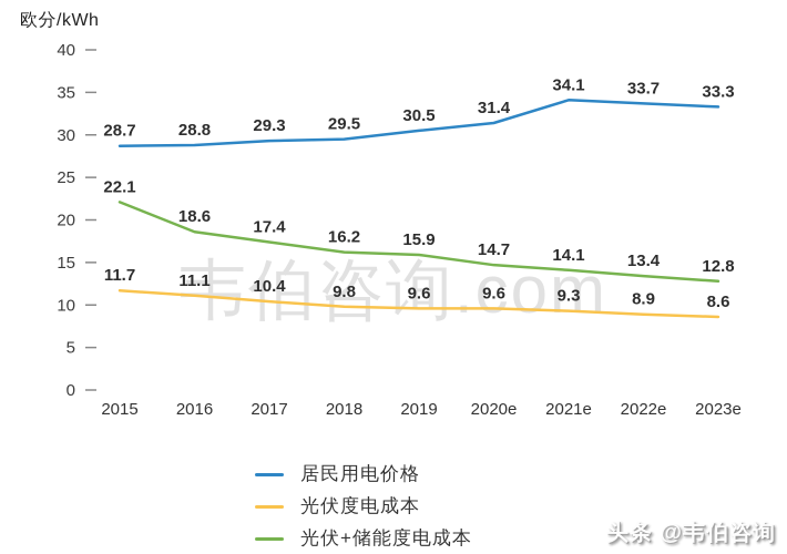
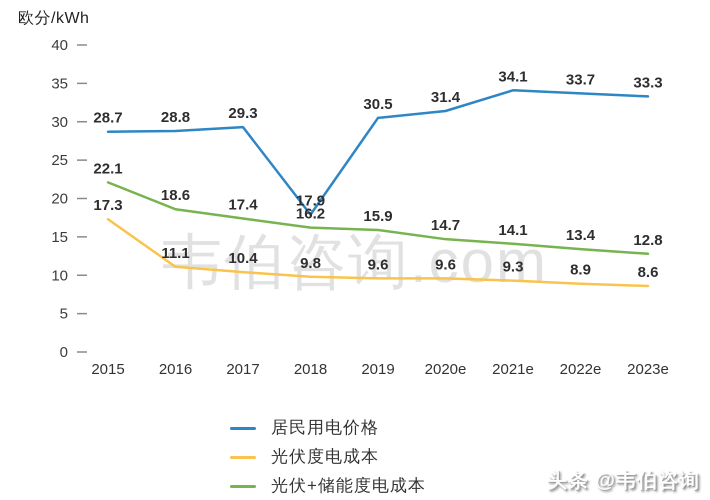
光伏度电成本/2015: 11.7 -> 17.3
居民用电价格/2018: 29.5 -> 17.9
